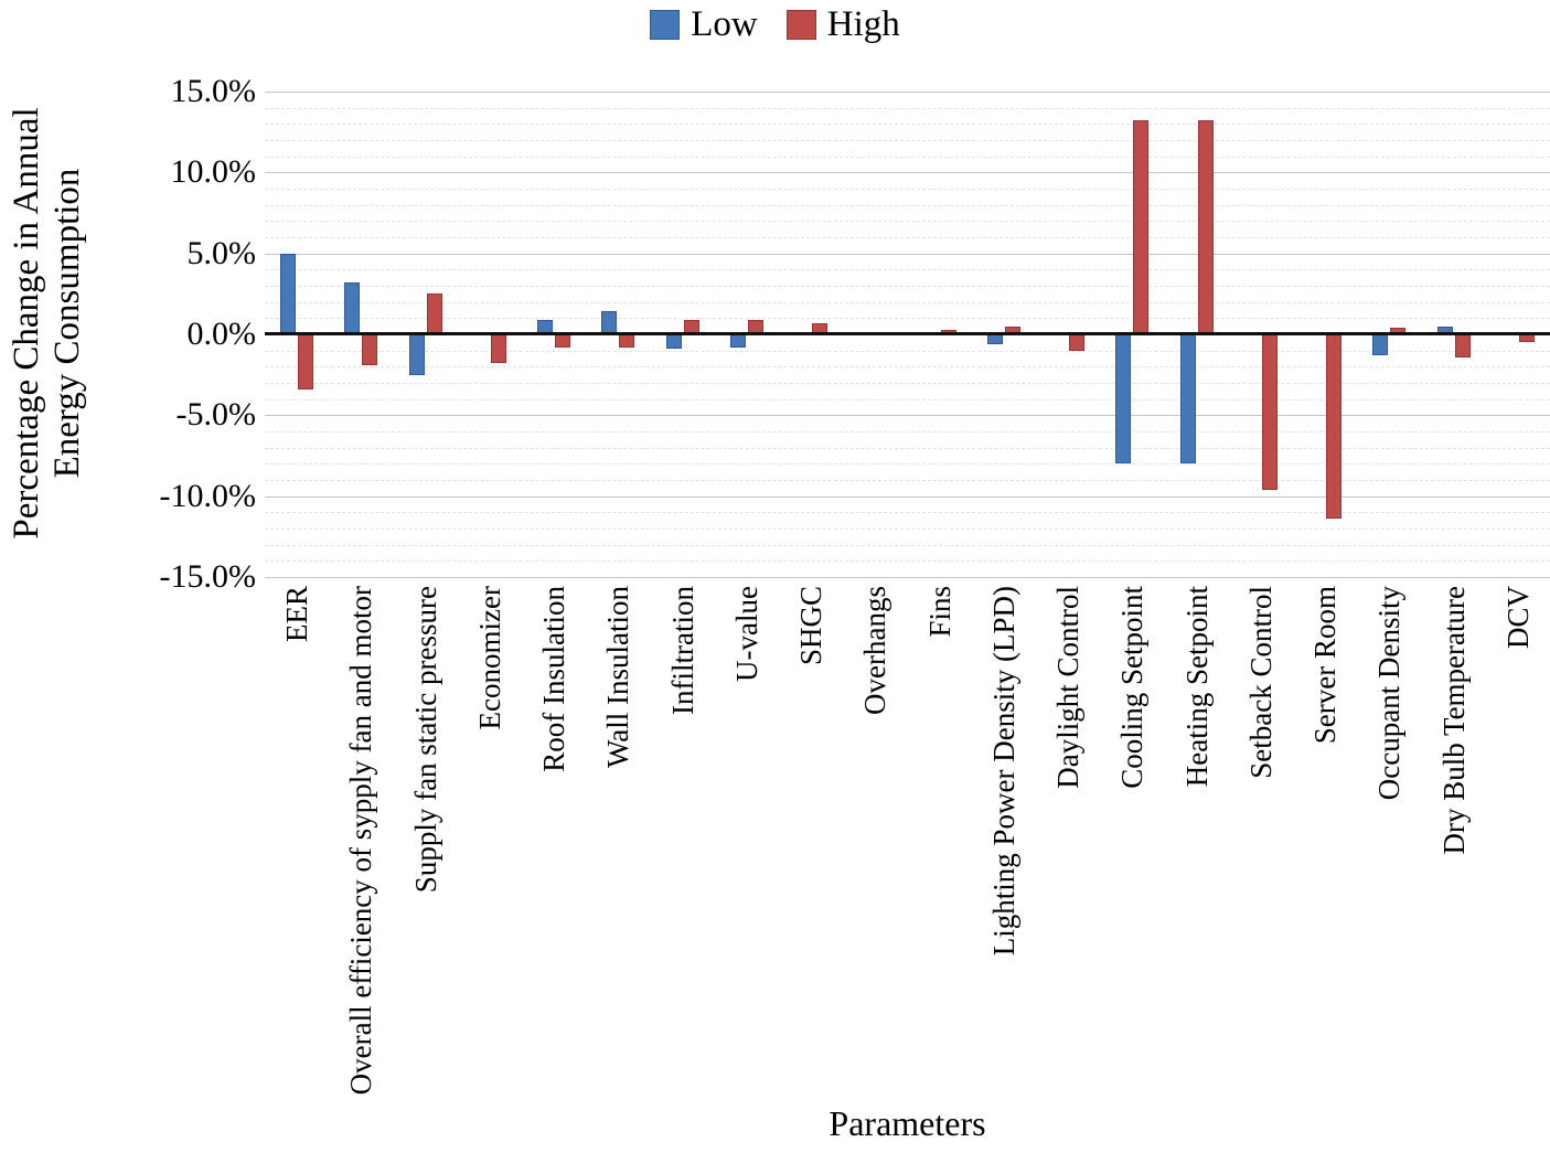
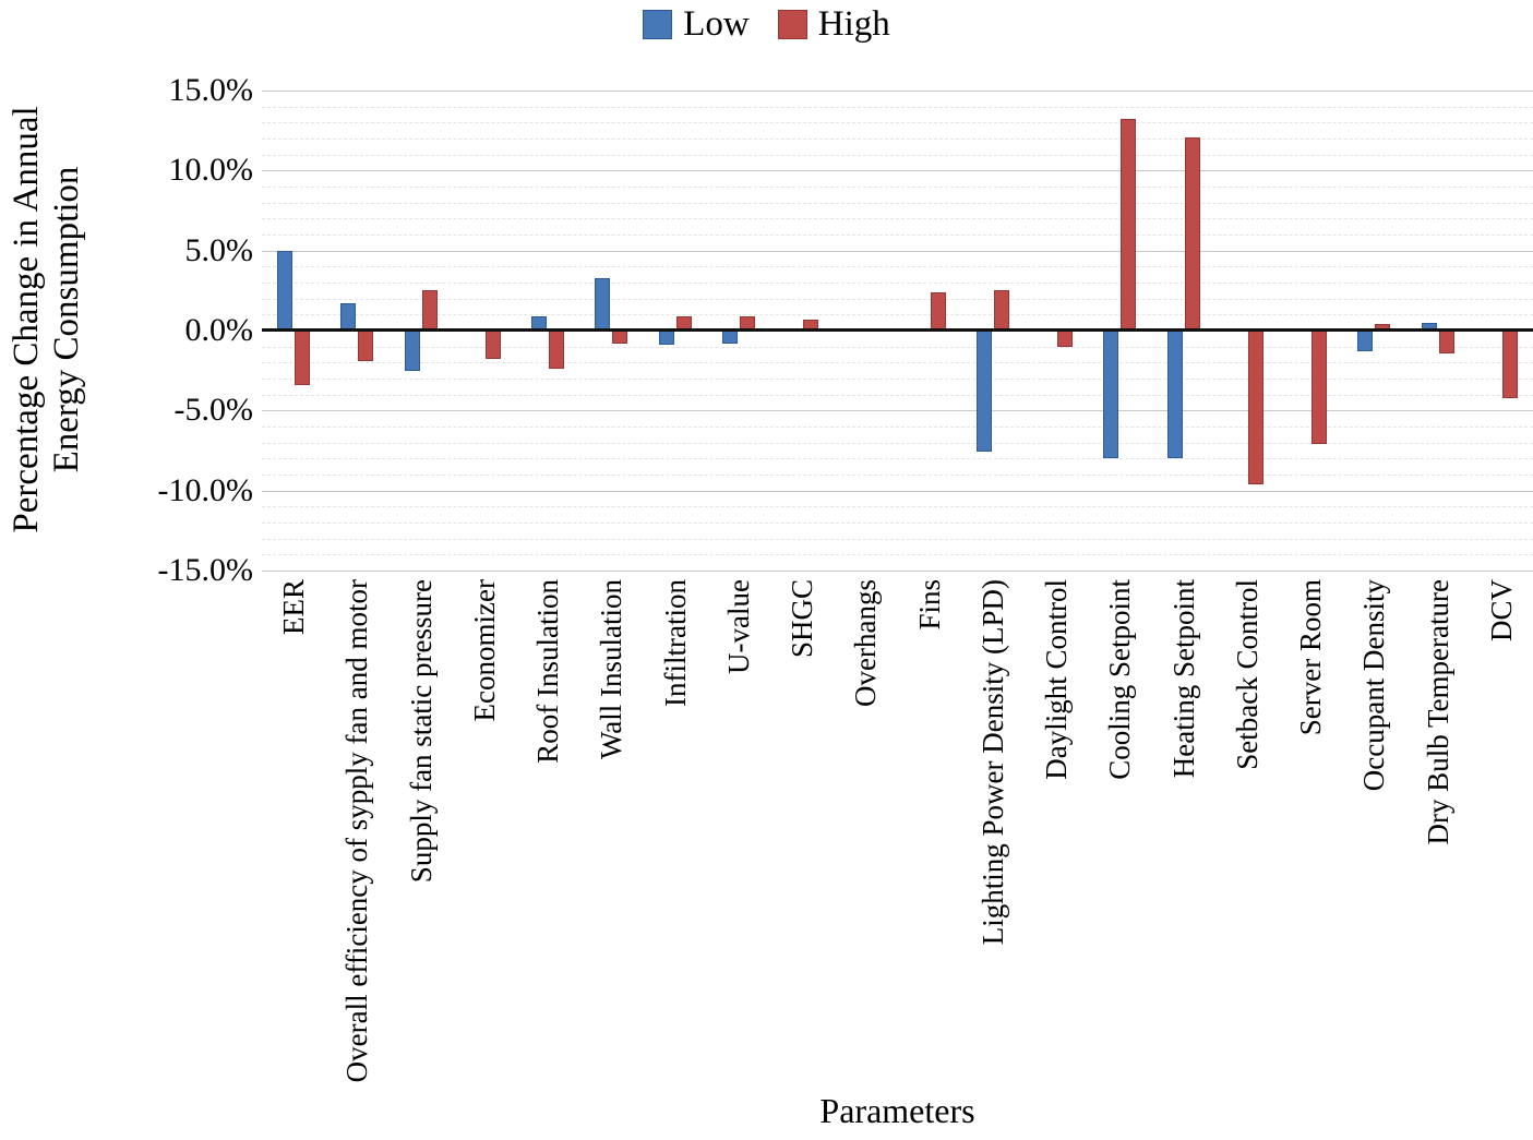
Low/Overall efficiency of sypply fan and motor: 3.2% -> 1.7%
High/Roof Insulation: -0.8% -> -2.4%
Low/Wall Insulation: 1.4% -> 3.3%
High/Fins: 0.3% -> 2.4%
Low/Lighting Power Density (LPD): -0.6% -> -7.6%
High/Lighting Power Density (LPD): 0.5% -> 2.5%
High/Heating Setpoint: 13.2% -> 12.1%
High/Server Room: -11.4% -> -7.1%
High/DCV: -0.5% -> -4.2%
